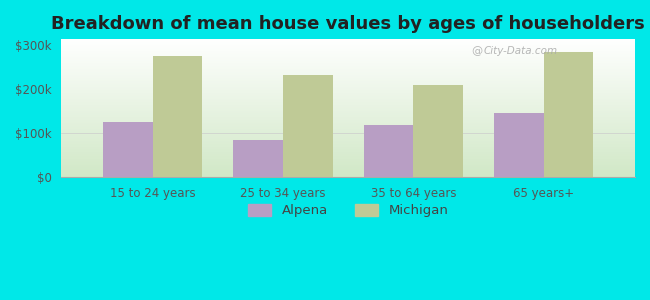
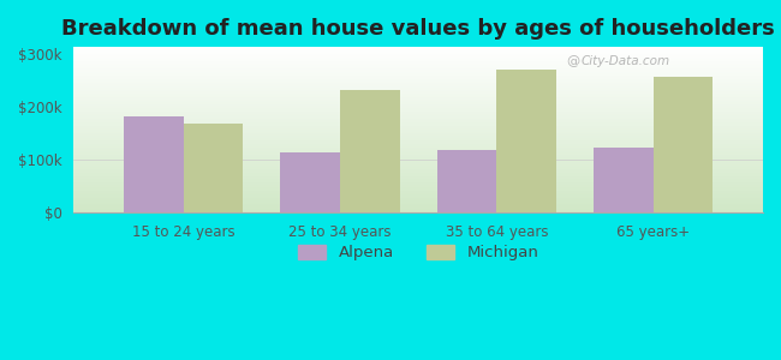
Alpena/15 to 24 years: $125k -> $183k
Michigan/15 to 24 years: $275k -> $168k
Alpena/25 to 34 years: $85k -> $113k
Michigan/35 to 64 years: $210k -> $272k
Alpena/65 years+: $145k -> $122k
Michigan/65 years+: $285k -> $257k
